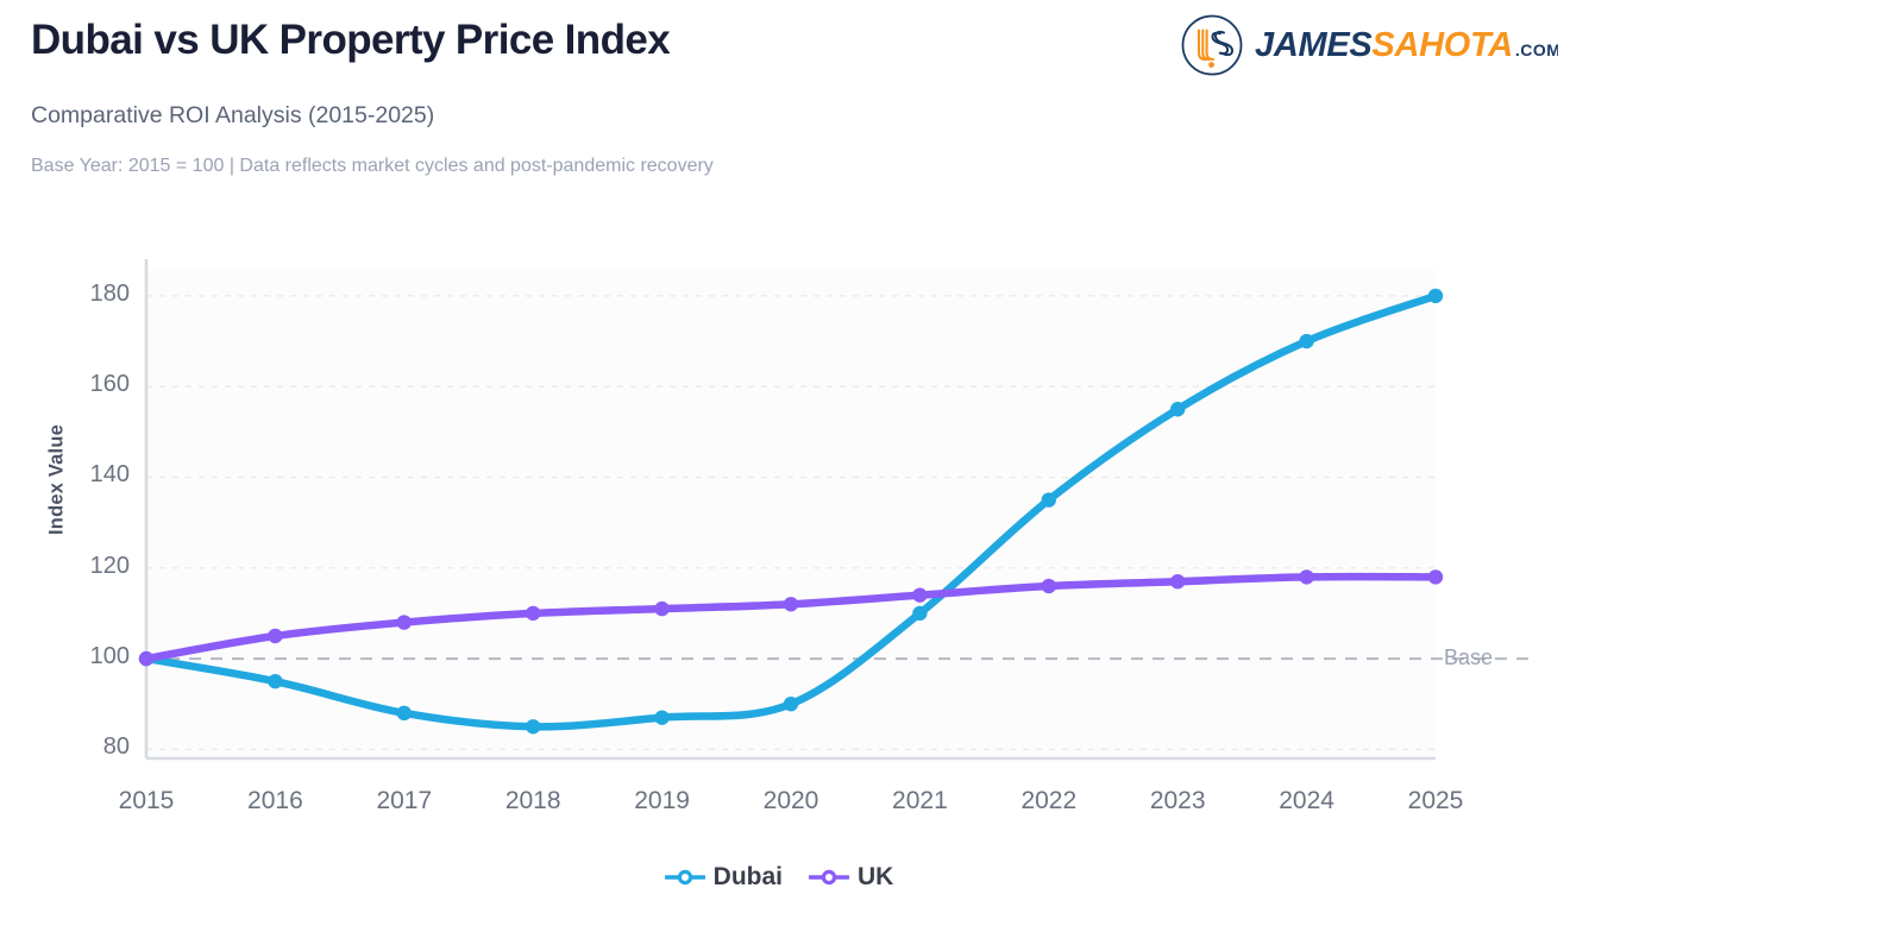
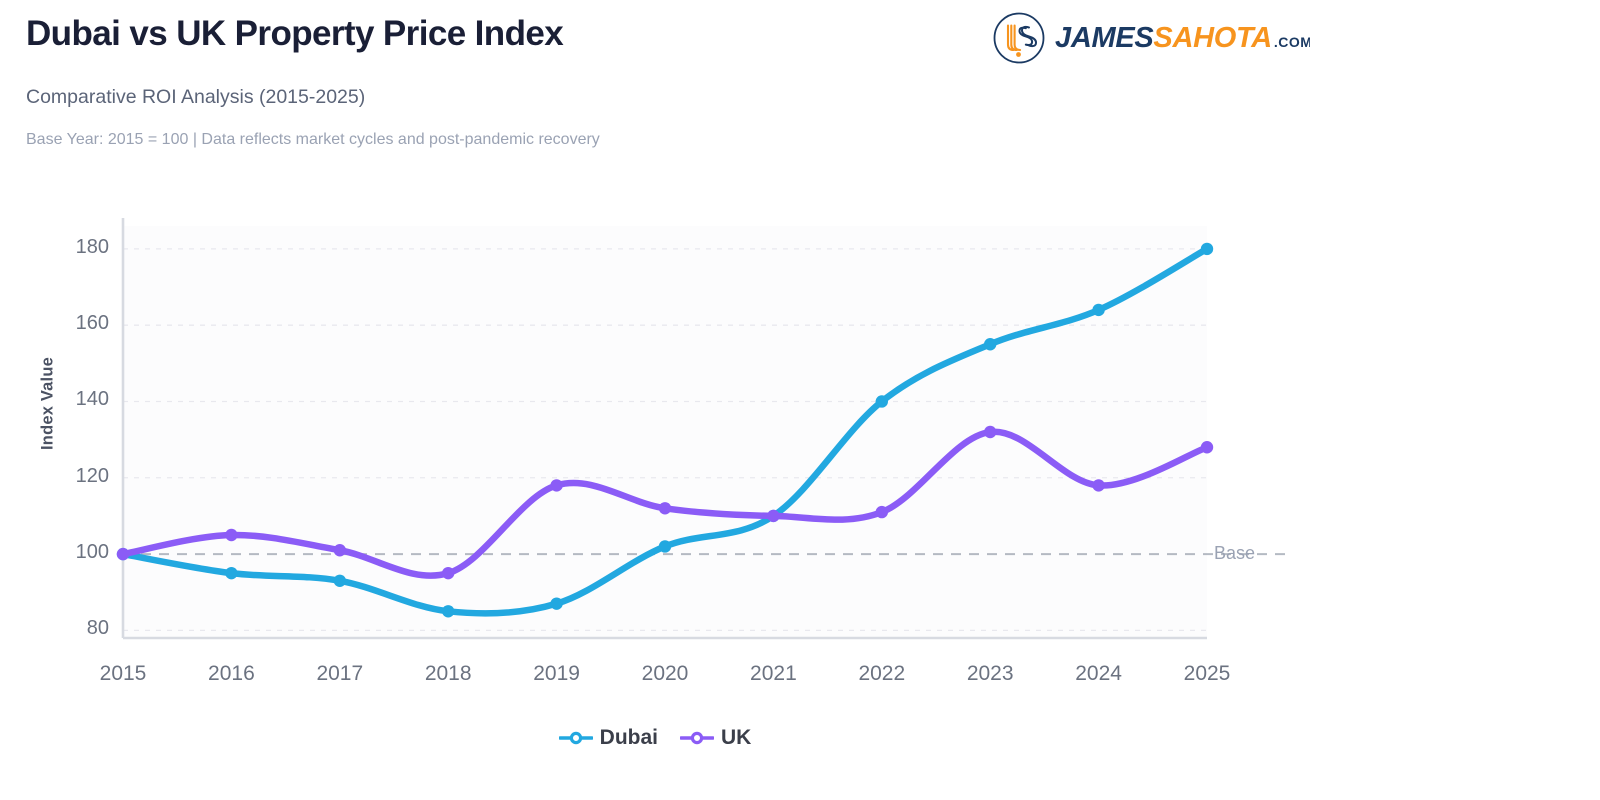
Dubai/2017: 88 -> 93
UK/2017: 108 -> 101
UK/2018: 110 -> 95
UK/2019: 111 -> 118
Dubai/2020: 90 -> 102
UK/2021: 114 -> 110
Dubai/2022: 135 -> 140
UK/2022: 116 -> 111
UK/2023: 117 -> 132
Dubai/2024: 170 -> 164
UK/2025: 118 -> 128
